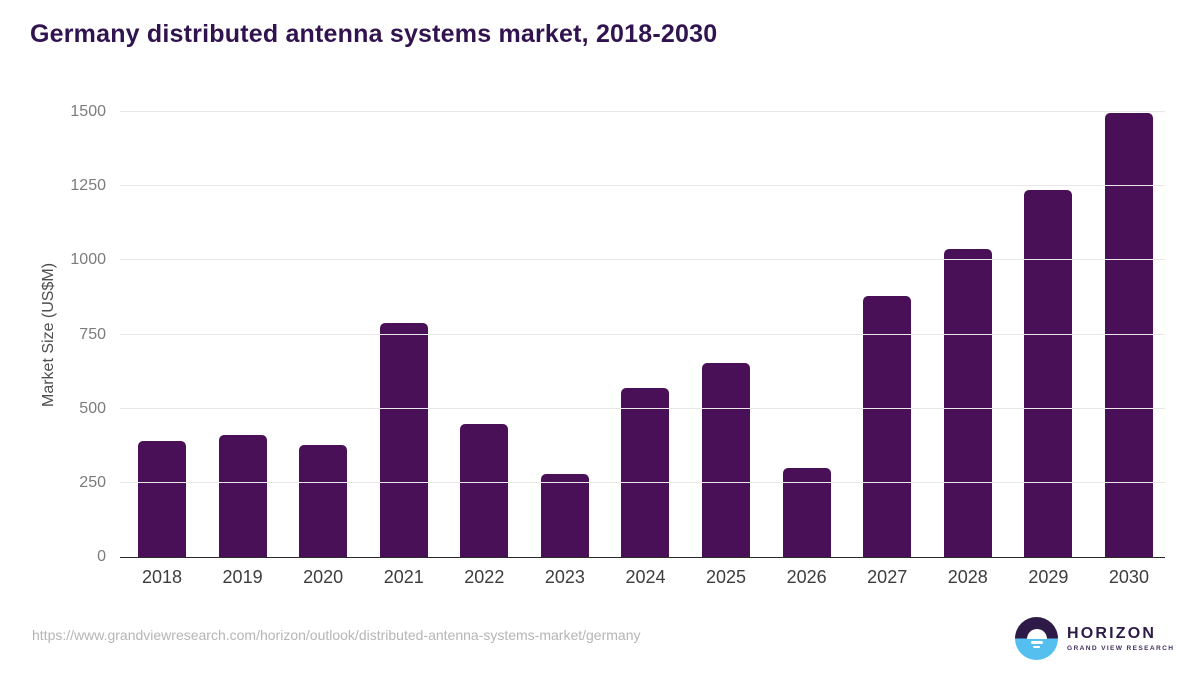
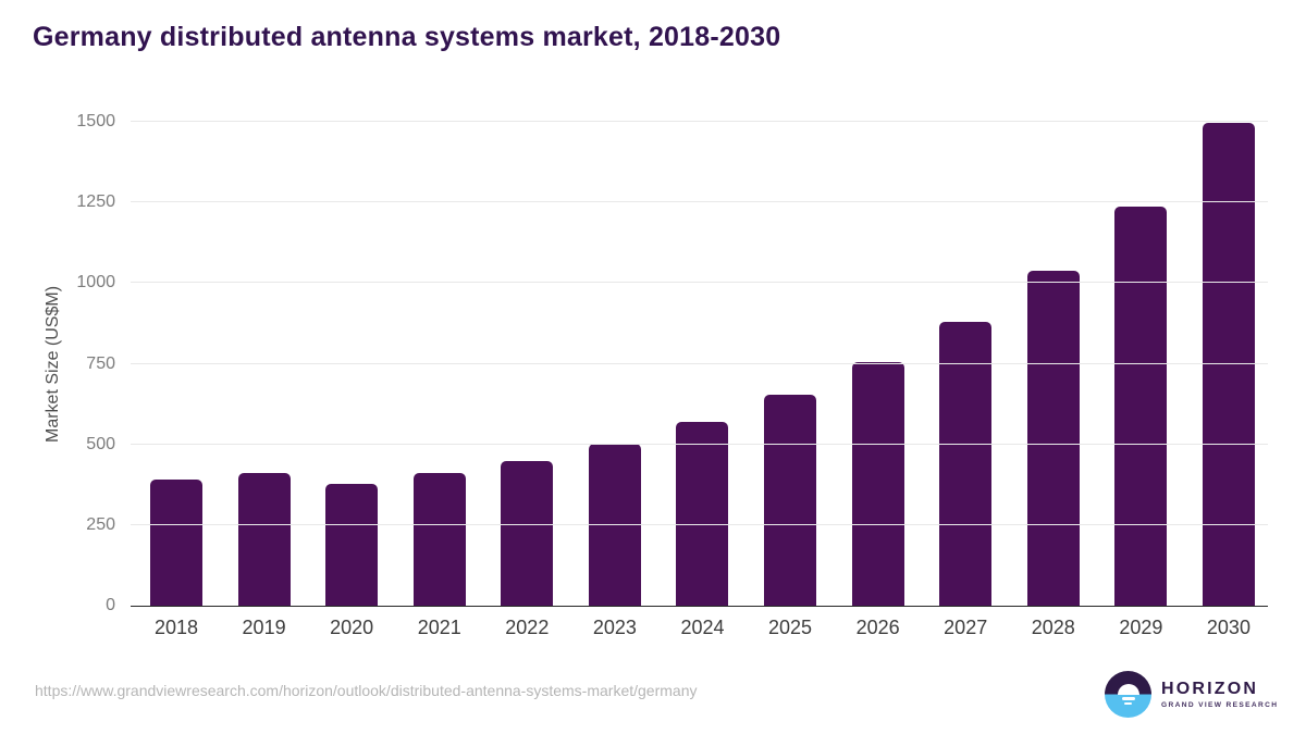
2021: 790 -> 410
2023: 280 -> 500
2026: 300 -> 760
